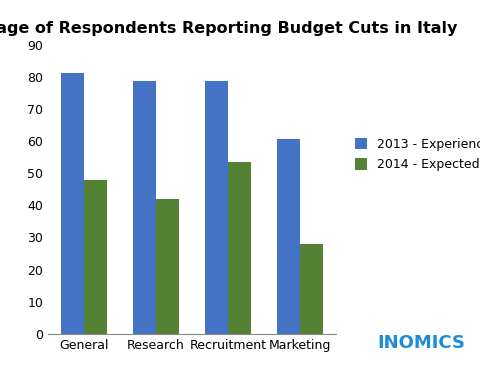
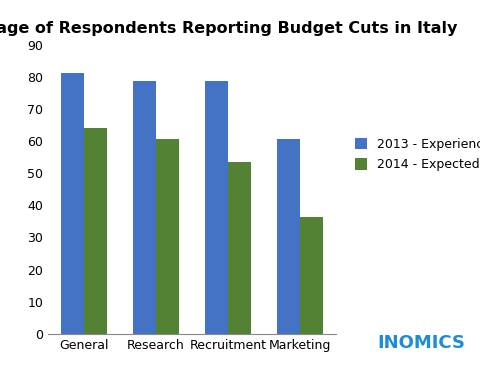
2014 - Expected/General: 48.0 -> 64.0
2014 - Expected/Research: 42.0 -> 60.5
2014 - Expected/Marketing: 28.0 -> 36.5
